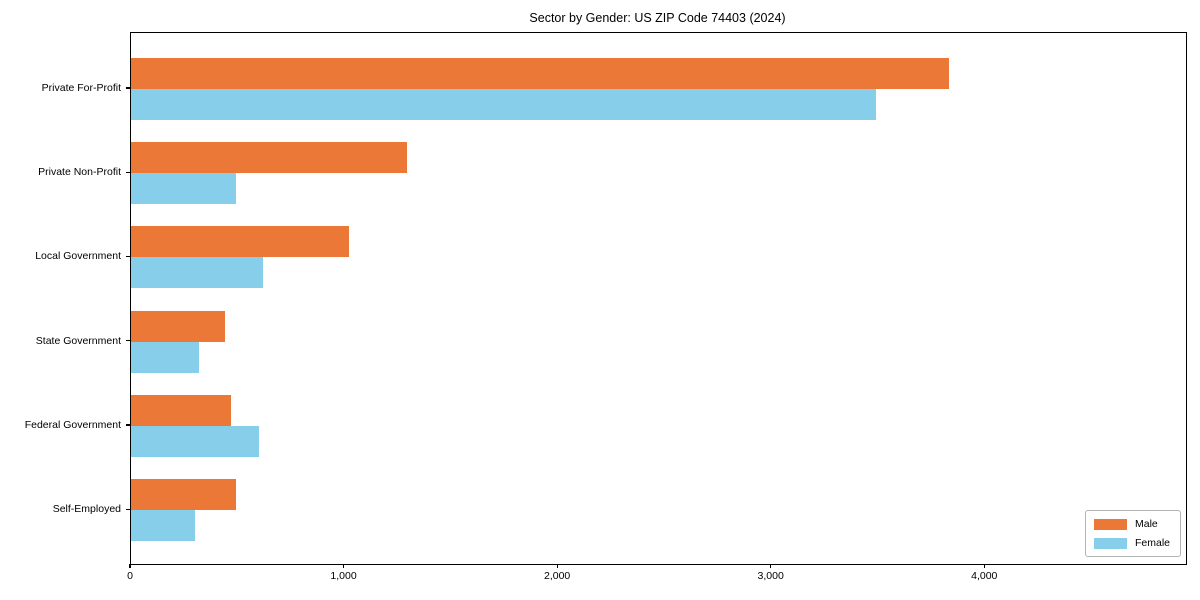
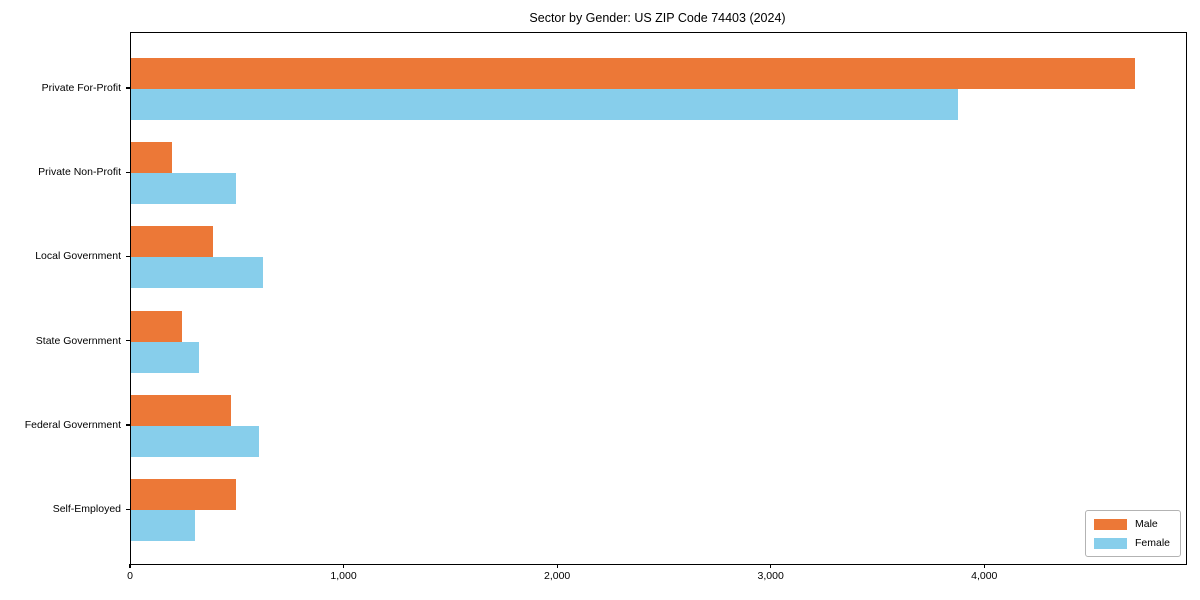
Male/Private For-Profit: 3830 -> 4700
Female/Private For-Profit: 3490 -> 3870
Male/Private Non-Profit: 1290 -> 190
Male/Local Government: 1020 -> 380
Male/State Government: 440 -> 240
